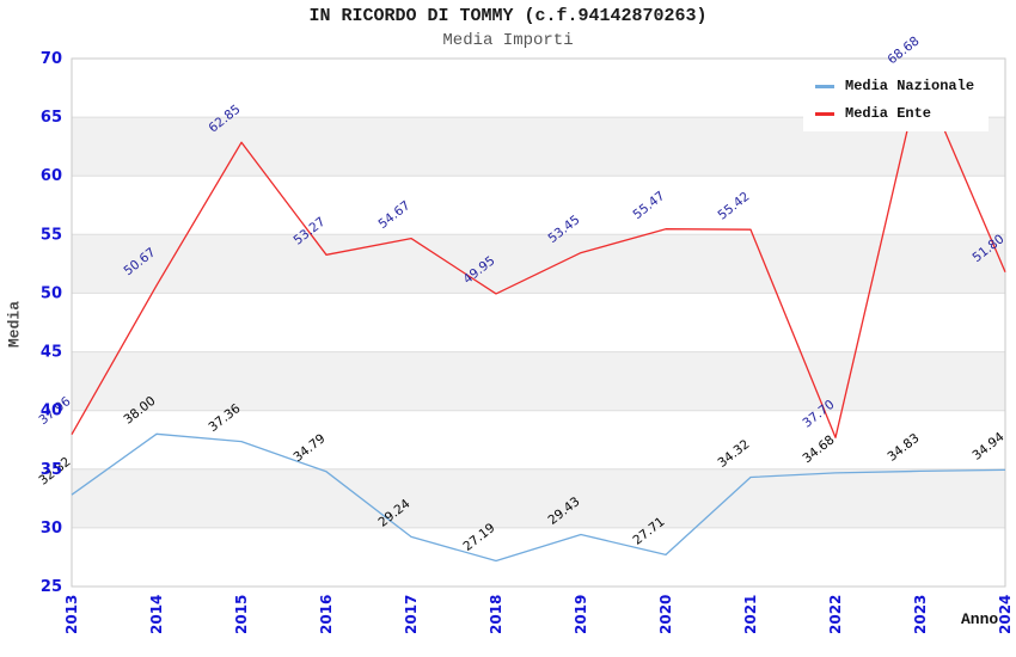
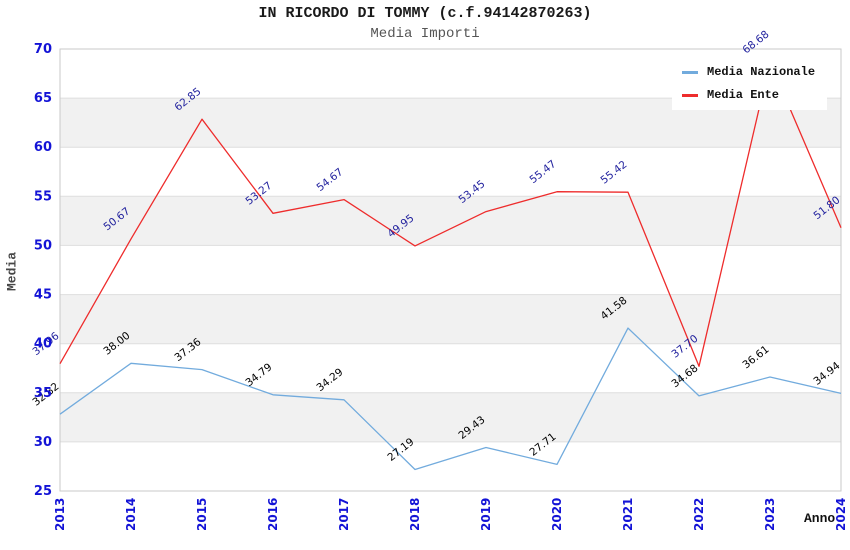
Media Nazionale/2017: 29.24 -> 34.29
Media Nazionale/2021: 34.32 -> 41.58
Media Nazionale/2023: 34.83 -> 36.61
